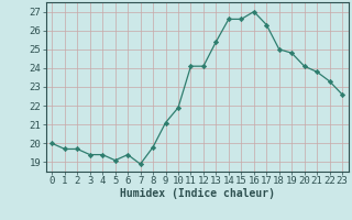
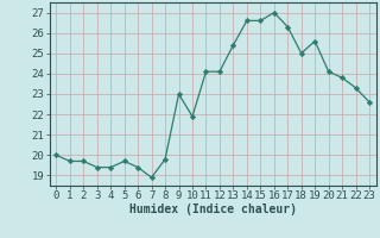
5: 19.1 -> 19.7
9: 21.1 -> 23.0
19: 24.8 -> 25.6
